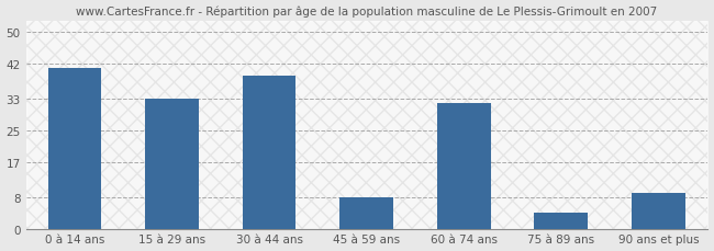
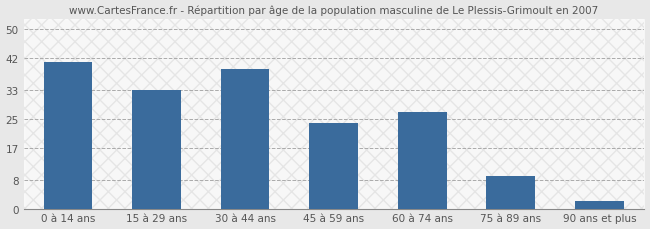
45 à 59 ans: 8 -> 24
60 à 74 ans: 32 -> 27
75 à 89 ans: 4 -> 9
90 ans et plus: 9 -> 2
